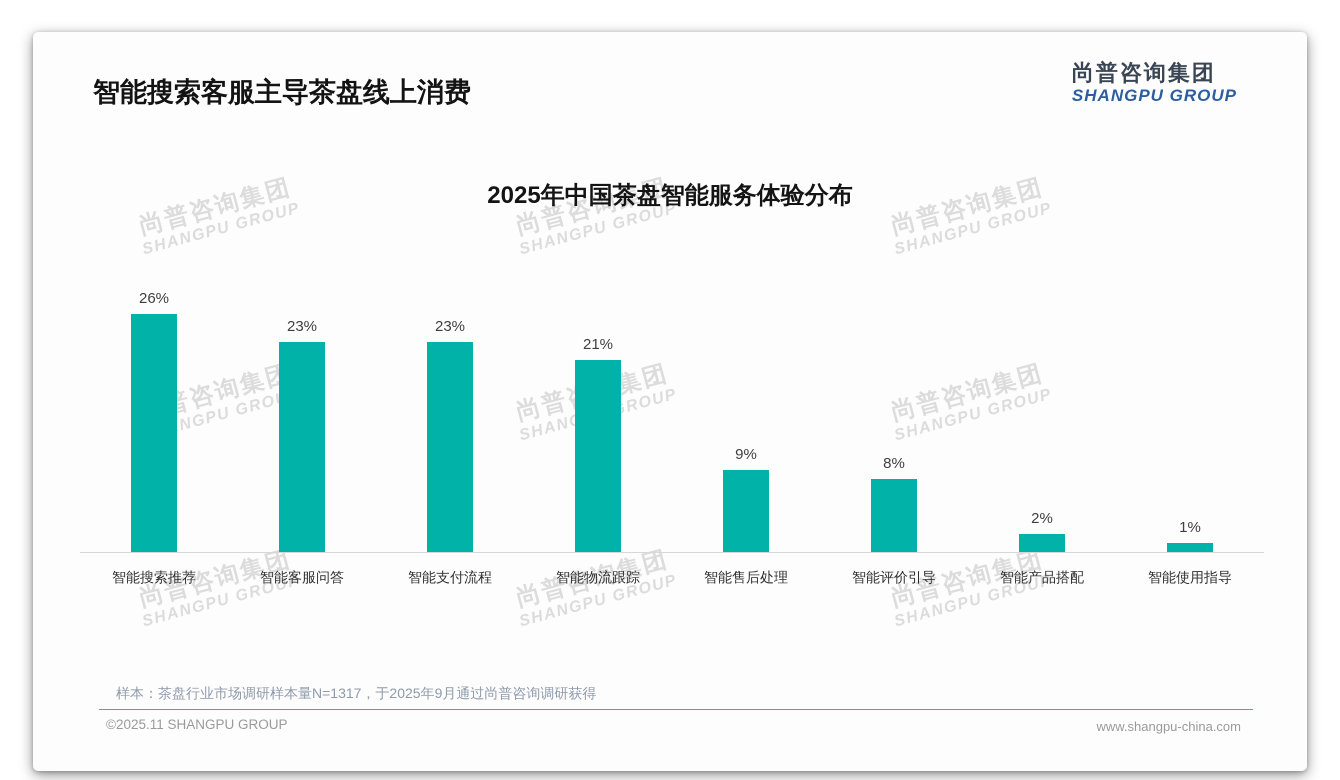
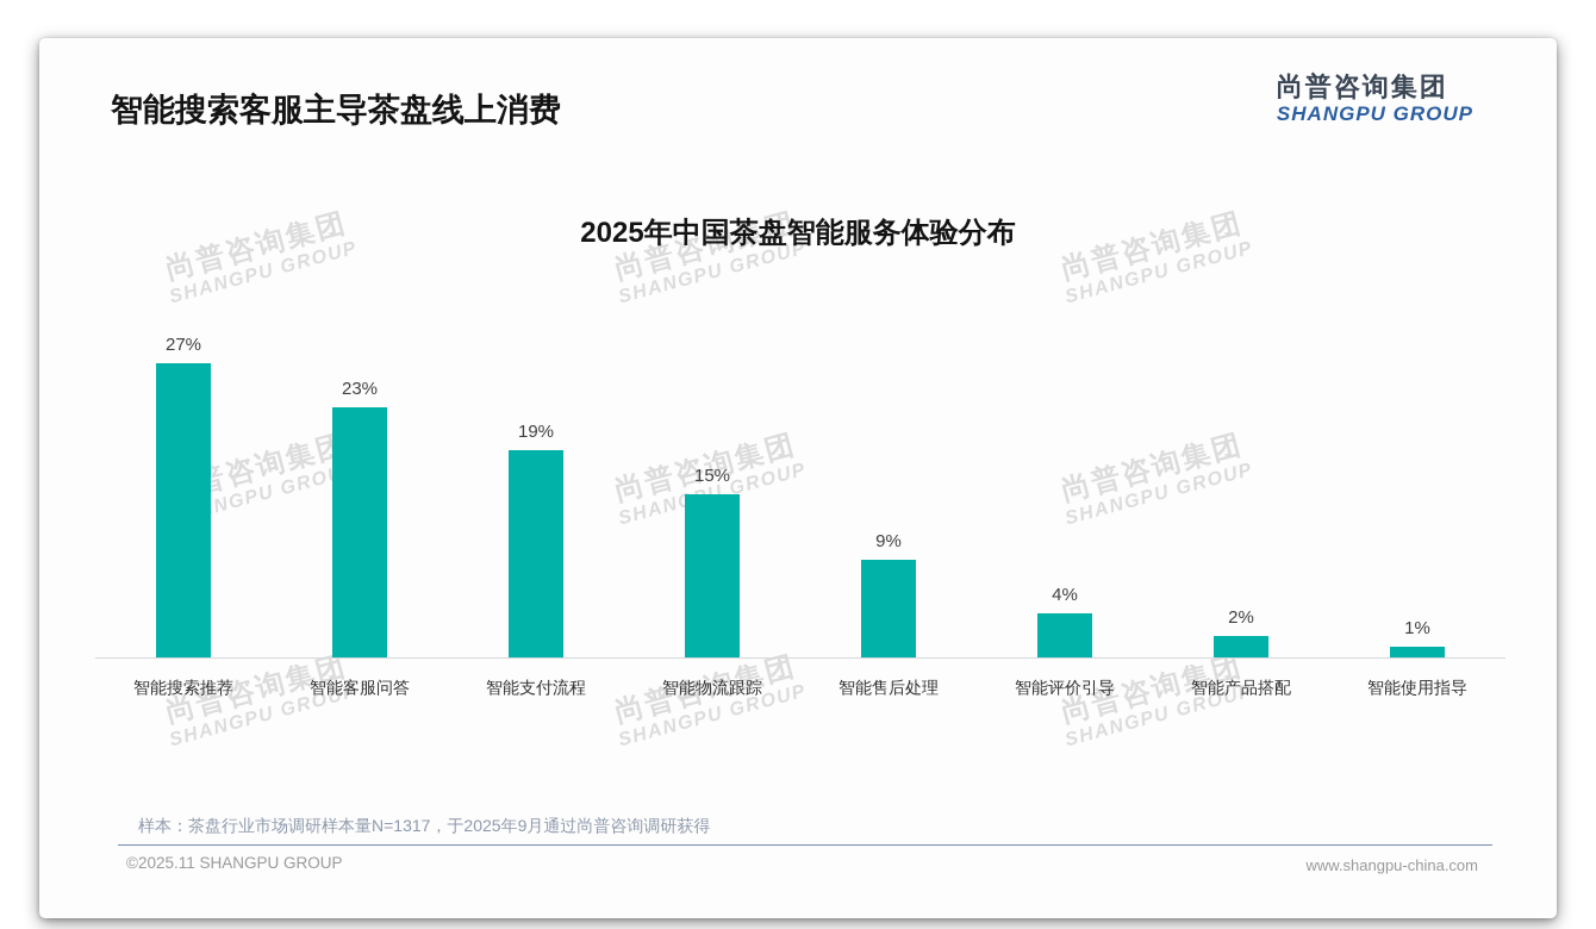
智能搜索推荐: 26% -> 27%
智能支付流程: 23% -> 19%
智能物流跟踪: 21% -> 15%
智能评价引导: 8% -> 4%
